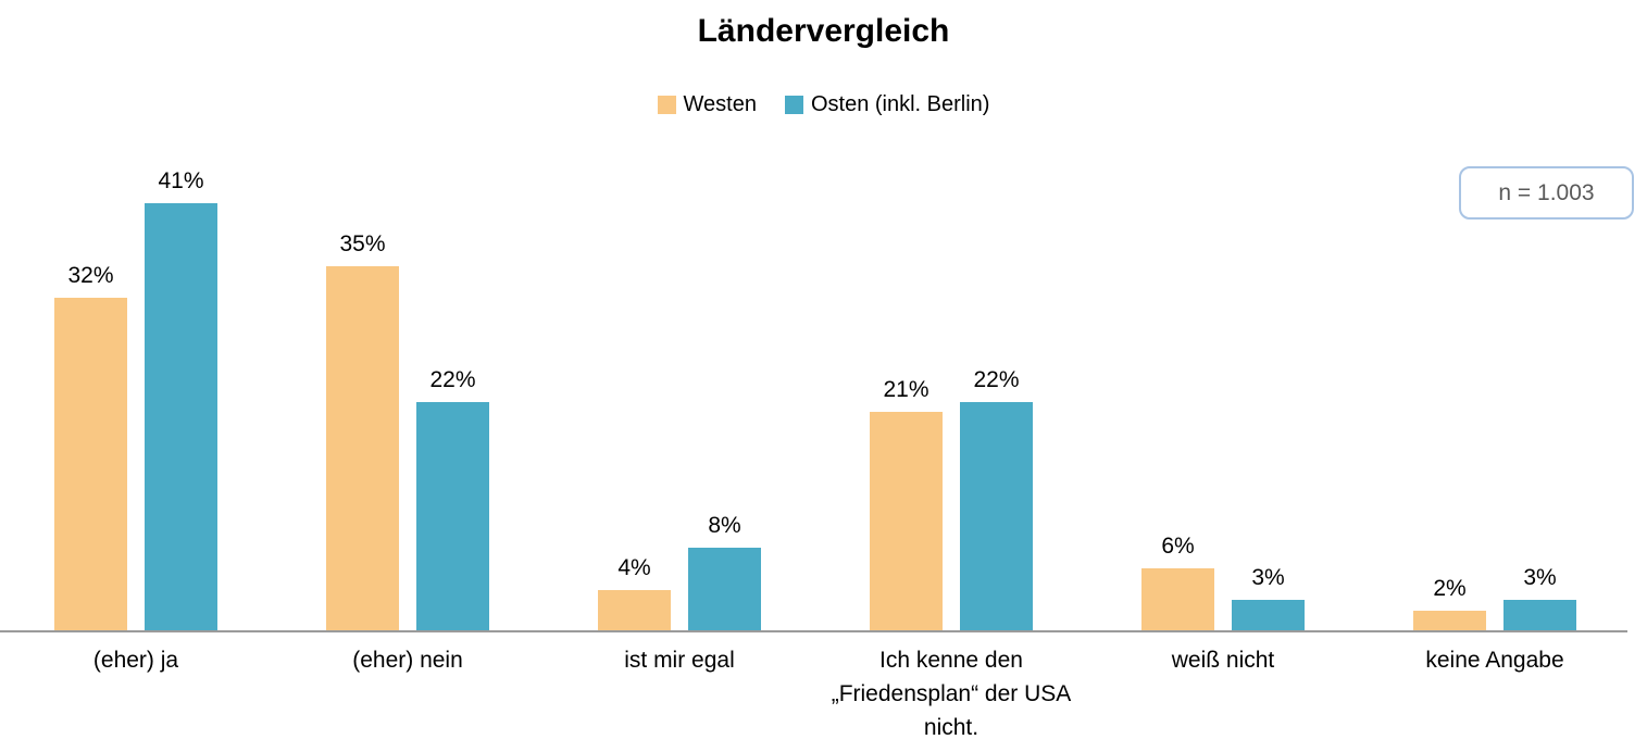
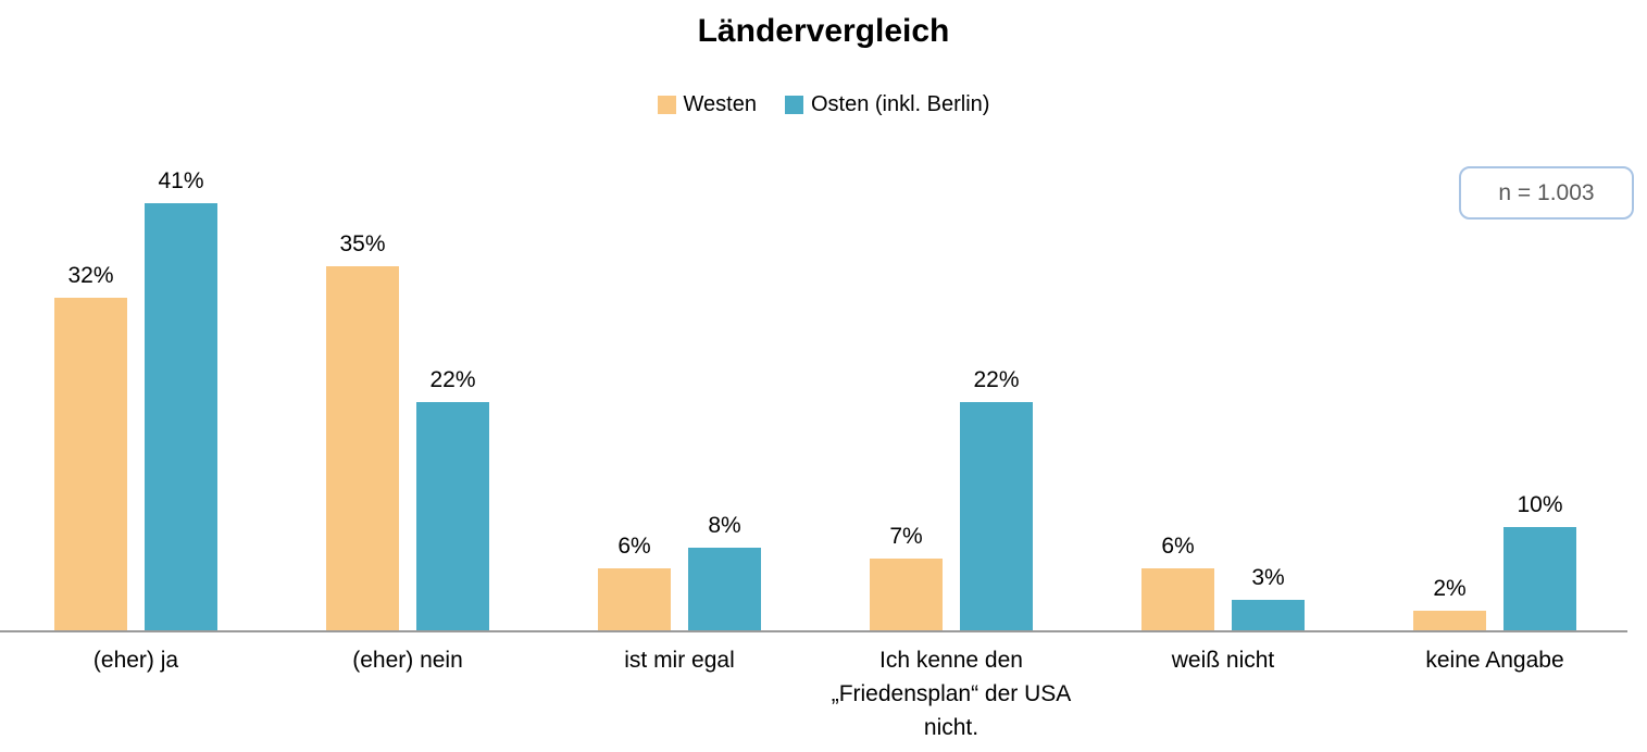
Westen/ist mir egal: 4% -> 6%
Westen/Ich kenne den „Friedensplan“ der USA nicht.: 21% -> 7%
Osten (inkl. Berlin)/keine Angabe: 3% -> 10%
